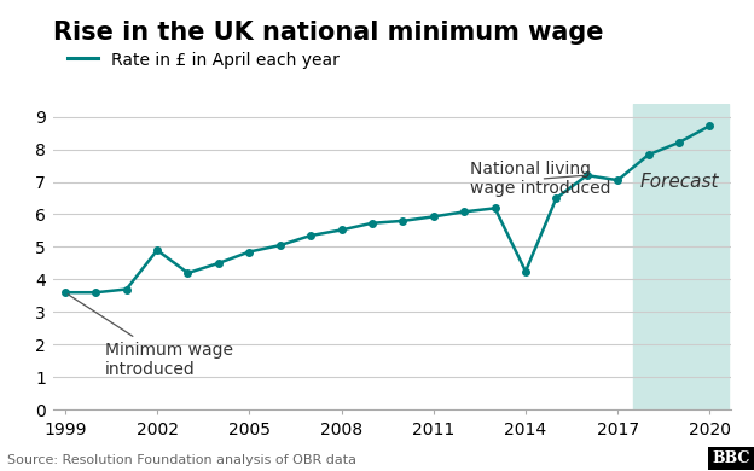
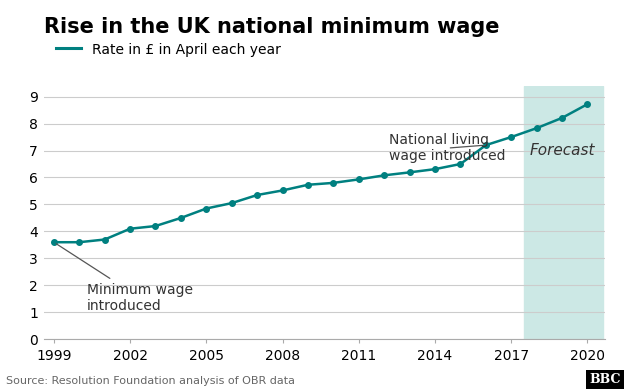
2002: 4.90 -> 4.10
2014: 4.25 -> 6.31
2017: 7.05 -> 7.50
